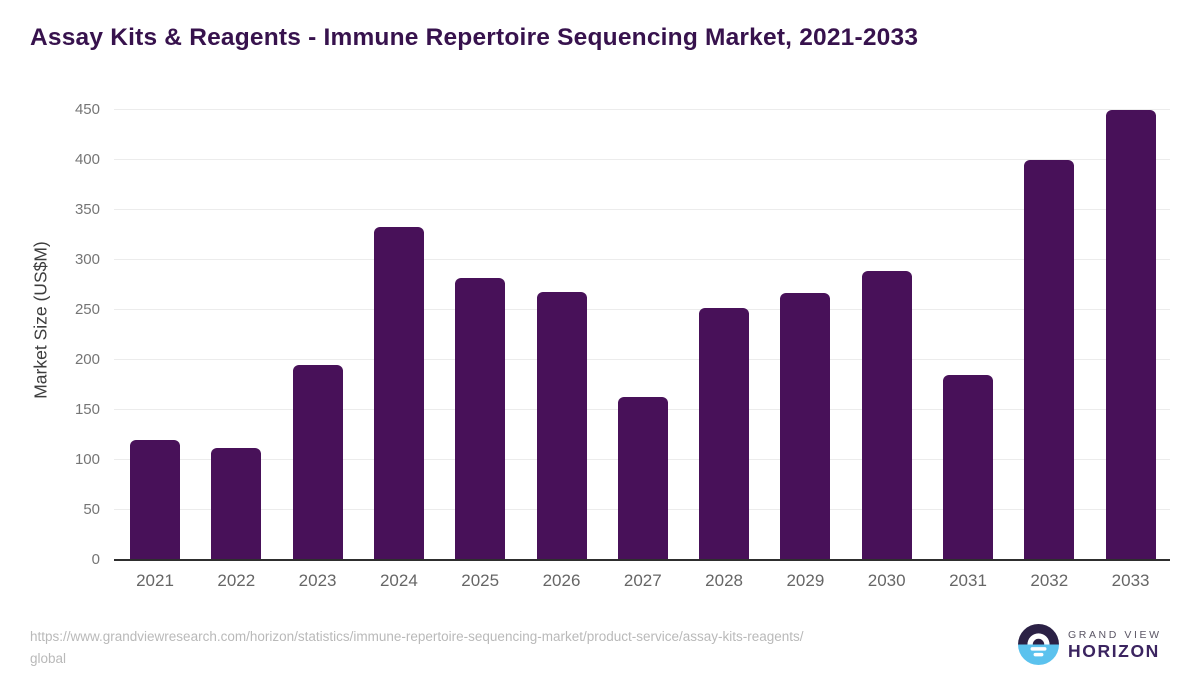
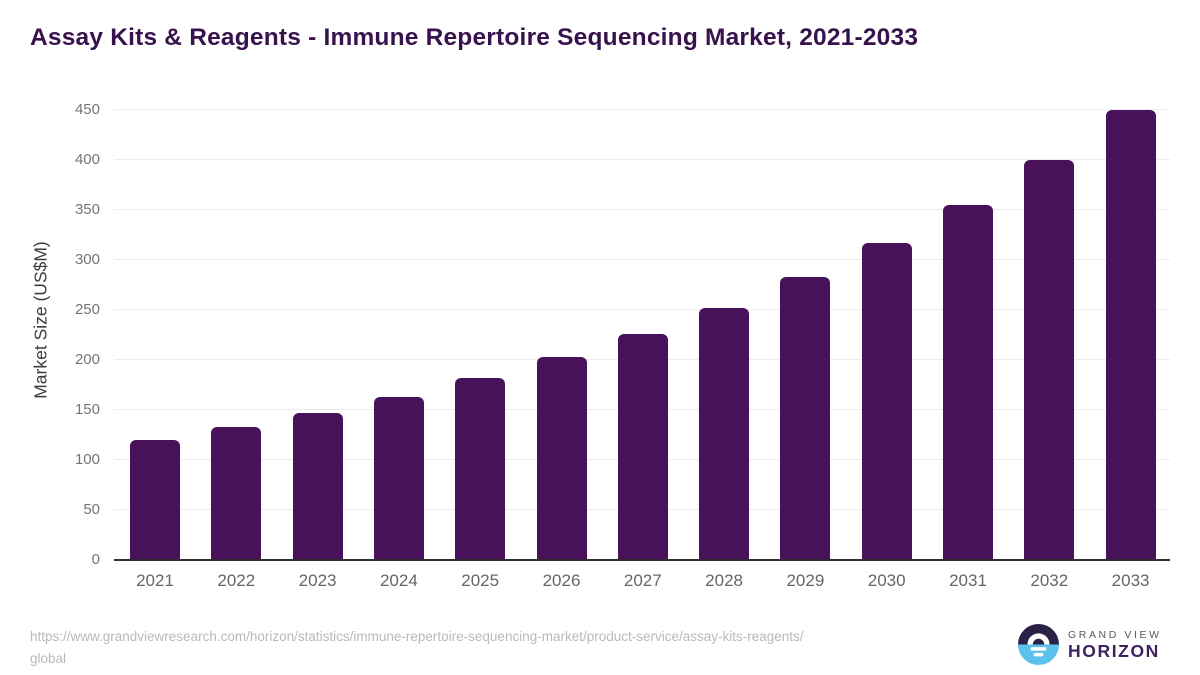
2022: 112 -> 133
2023: 195 -> 147
2024: 333 -> 163
2025: 282 -> 182
2026: 268 -> 203
2027: 163 -> 226
2029: 267 -> 283
2030: 289 -> 317
2031: 185 -> 355
